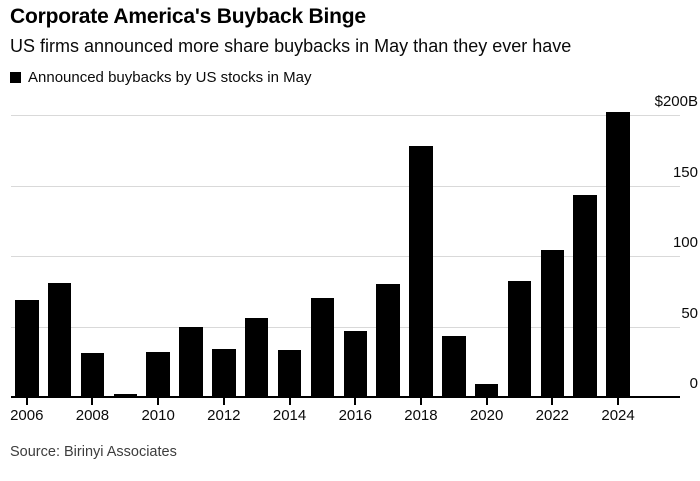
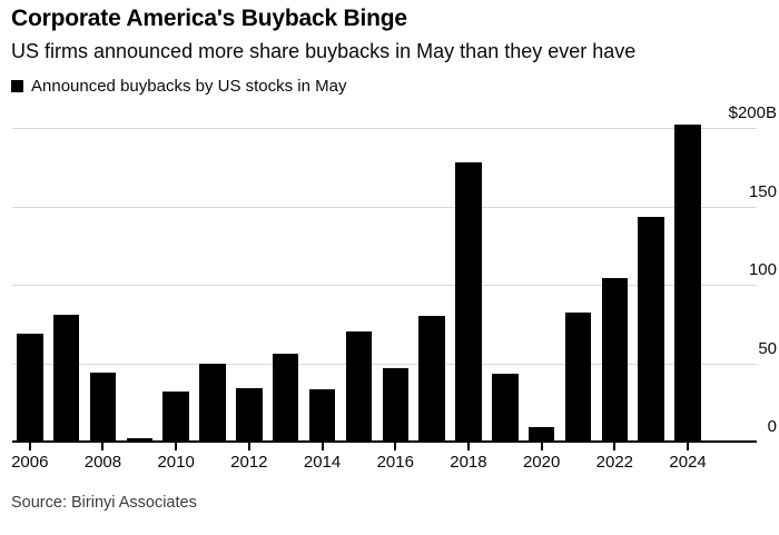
2008: $31B -> $44B
